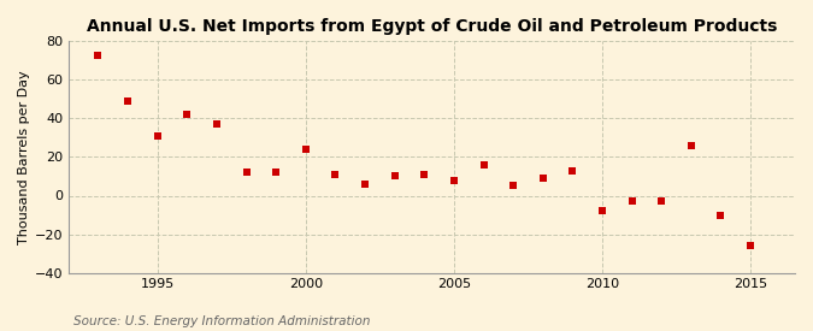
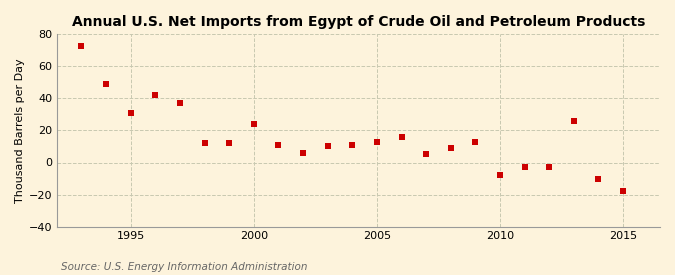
2005: 8 -> 13
2015: -26 -> -18
